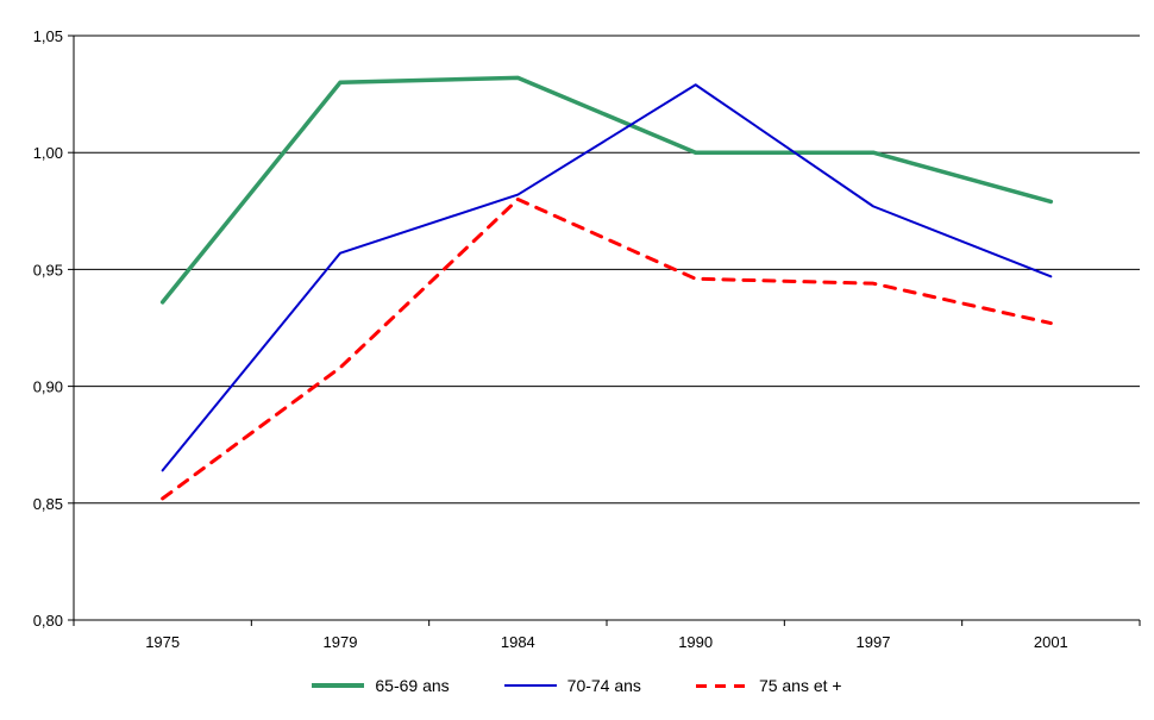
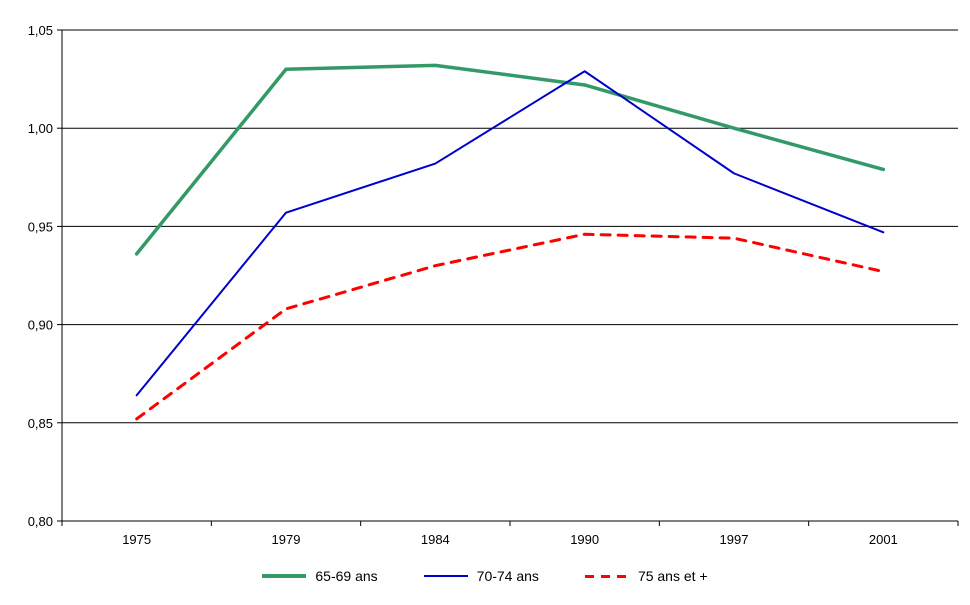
75 ans et +/1984: 0,98 -> 0,93
65-69 ans/1990: 1,00 -> 1,02
